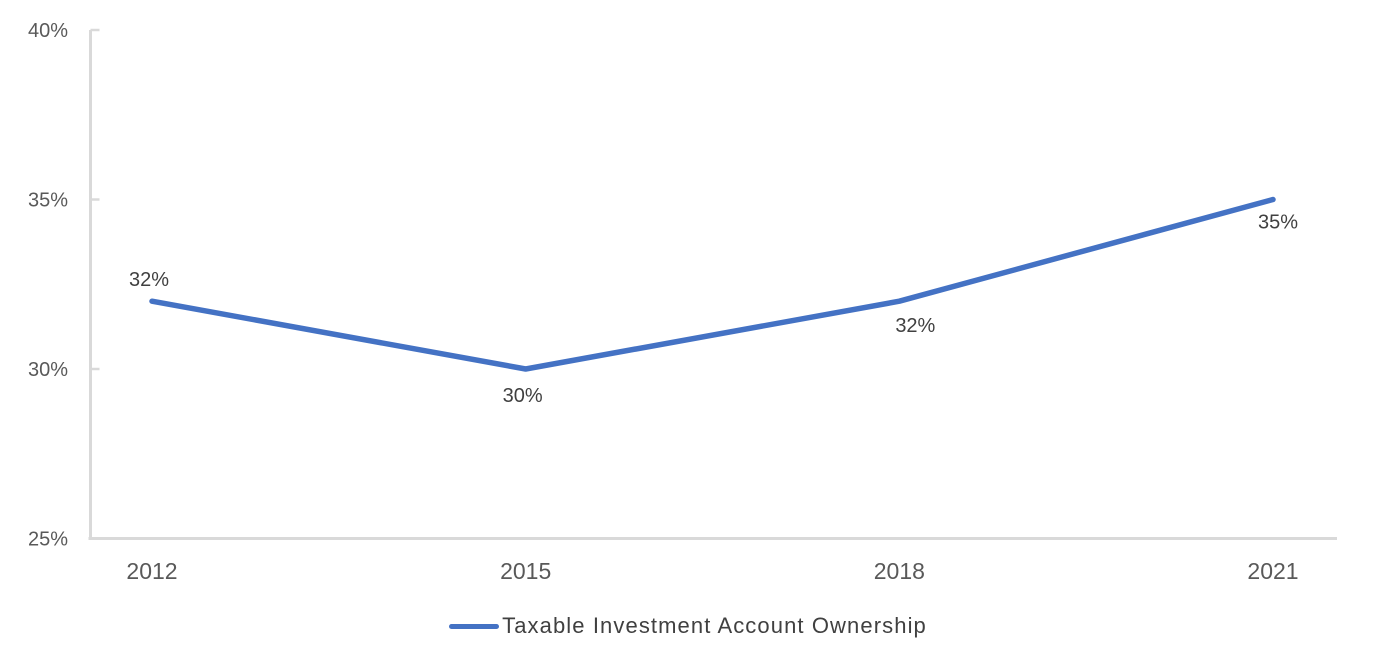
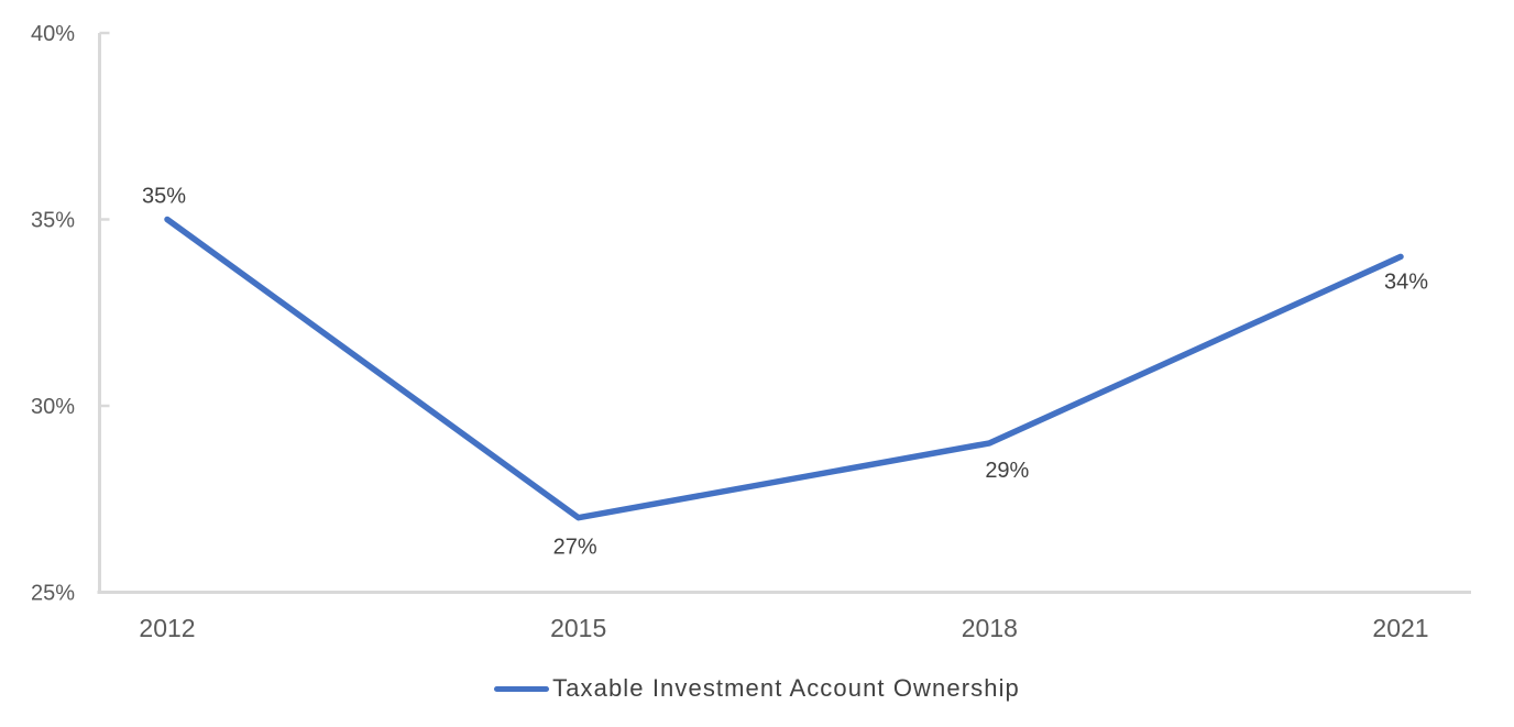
2012: 32% -> 35%
2015: 30% -> 27%
2018: 32% -> 29%
2021: 35% -> 34%
